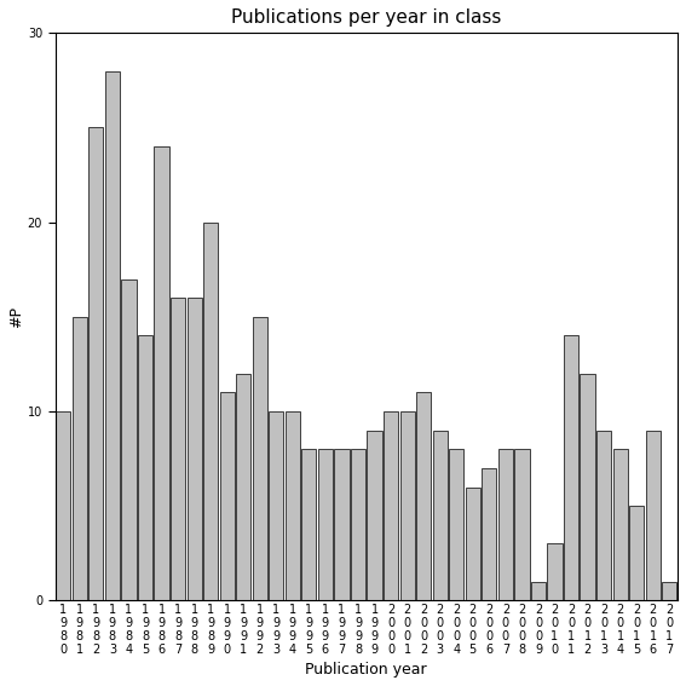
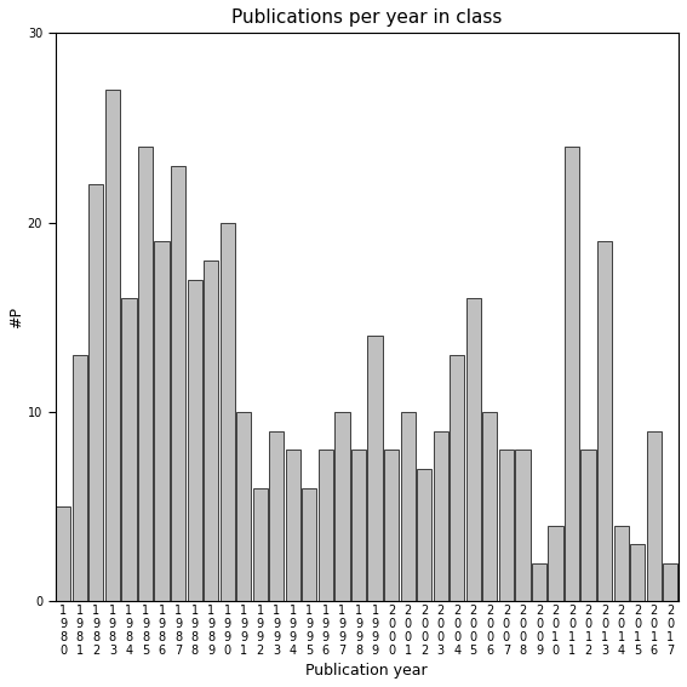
1 9 8 0: 10 -> 5
1 9 8 1: 15 -> 13
1 9 8 2: 25 -> 22
1 9 8 3: 28 -> 27
1 9 8 4: 17 -> 16
1 9 8 5: 14 -> 24
1 9 8 6: 24 -> 19
1 9 8 7: 16 -> 23
1 9 8 8: 16 -> 17
1 9 8 9: 20 -> 18
1 9 9 0: 11 -> 20
1 9 9 1: 12 -> 10
1 9 9 2: 15 -> 6
1 9 9 3: 10 -> 9
1 9 9 4: 10 -> 8
1 9 9 5: 8 -> 6
1 9 9 7: 8 -> 10
1 9 9 9: 9 -> 14
2 0 0 0: 10 -> 8
2 0 0 2: 11 -> 7
2 0 0 4: 8 -> 13
2 0 0 5: 6 -> 16
2 0 0 6: 7 -> 10
2 0 0 9: 1 -> 2
2 0 1 0: 3 -> 4
2 0 1 1: 14 -> 24
2 0 1 2: 12 -> 8
2 0 1 3: 9 -> 19
2 0 1 4: 8 -> 4
2 0 1 5: 5 -> 3
2 0 1 7: 1 -> 2
